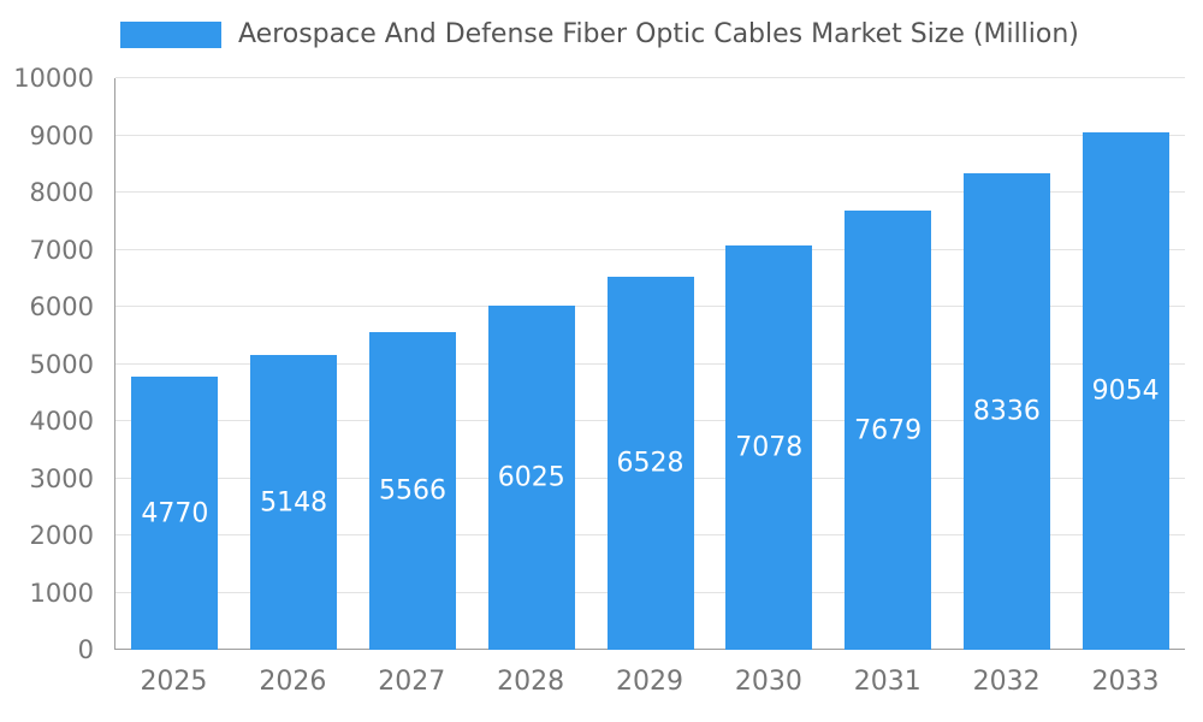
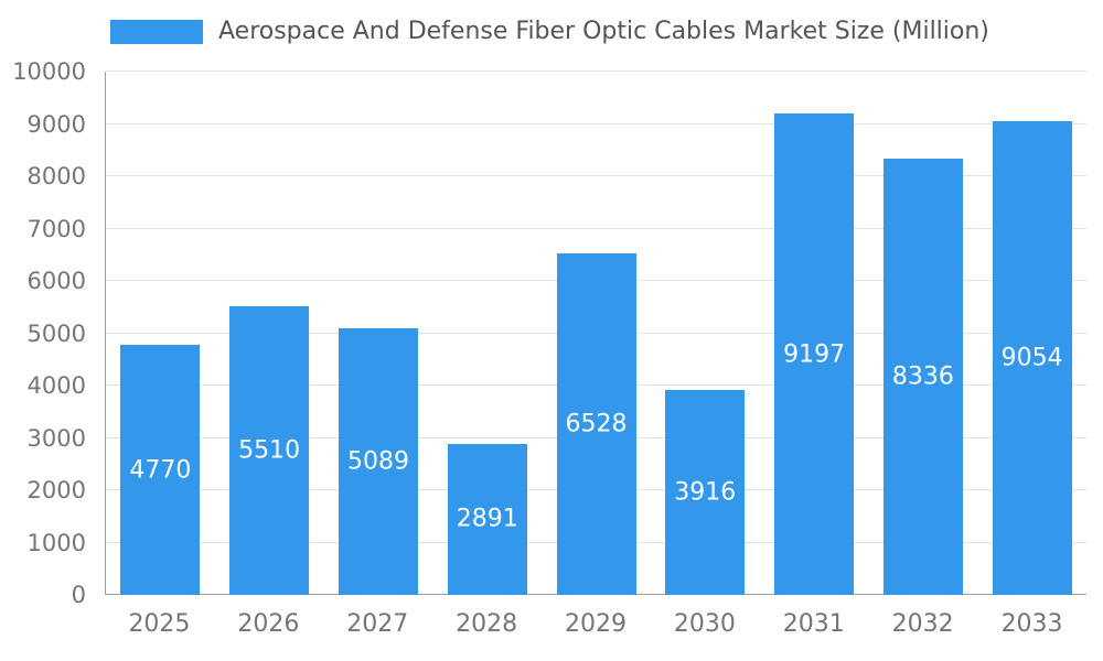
2026: 5148 -> 5510
2027: 5566 -> 5089
2028: 6025 -> 2891
2030: 7078 -> 3916
2031: 7679 -> 9197
